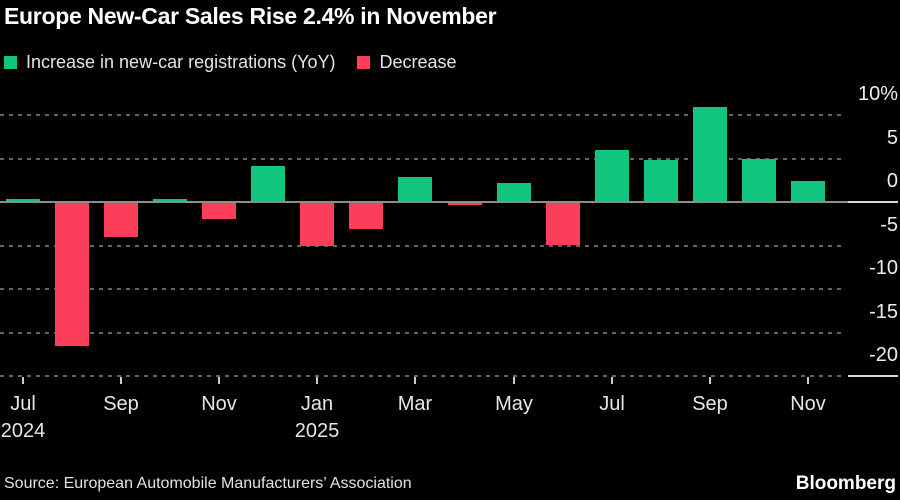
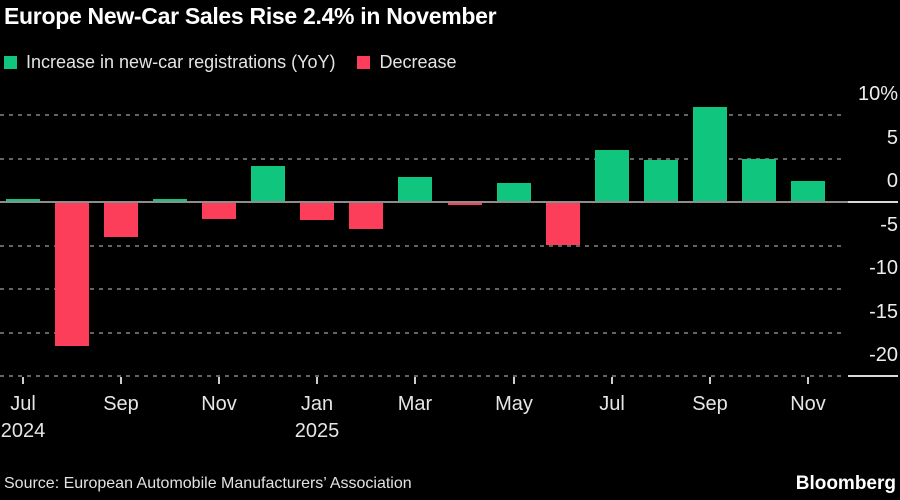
Jan 2025: -5% -> -2%
